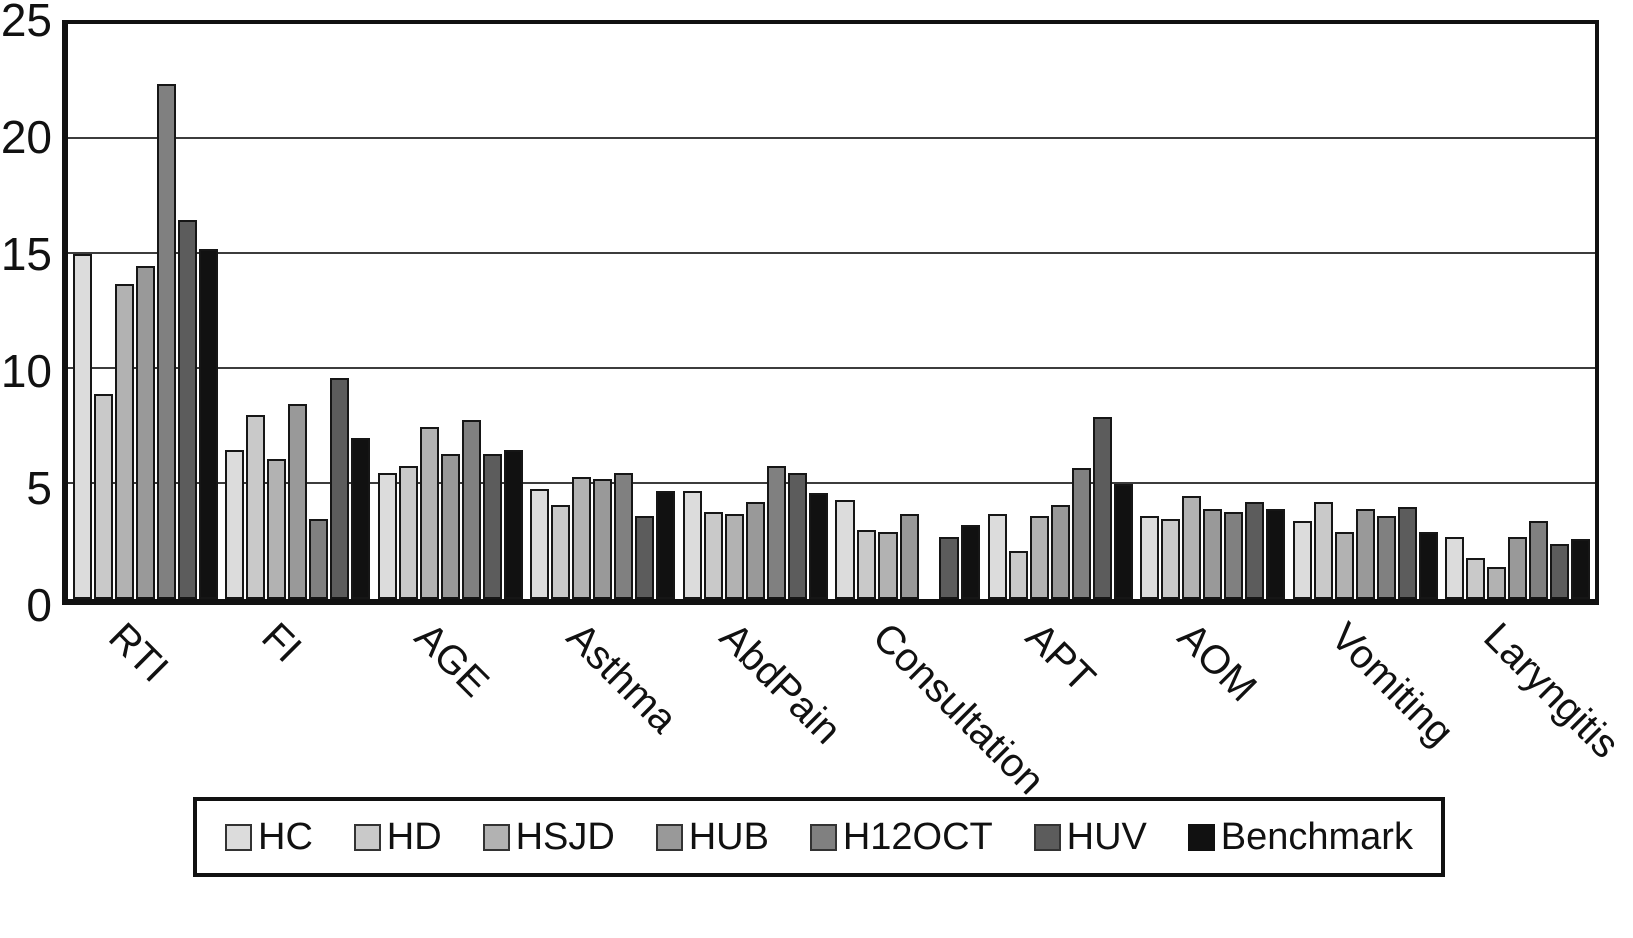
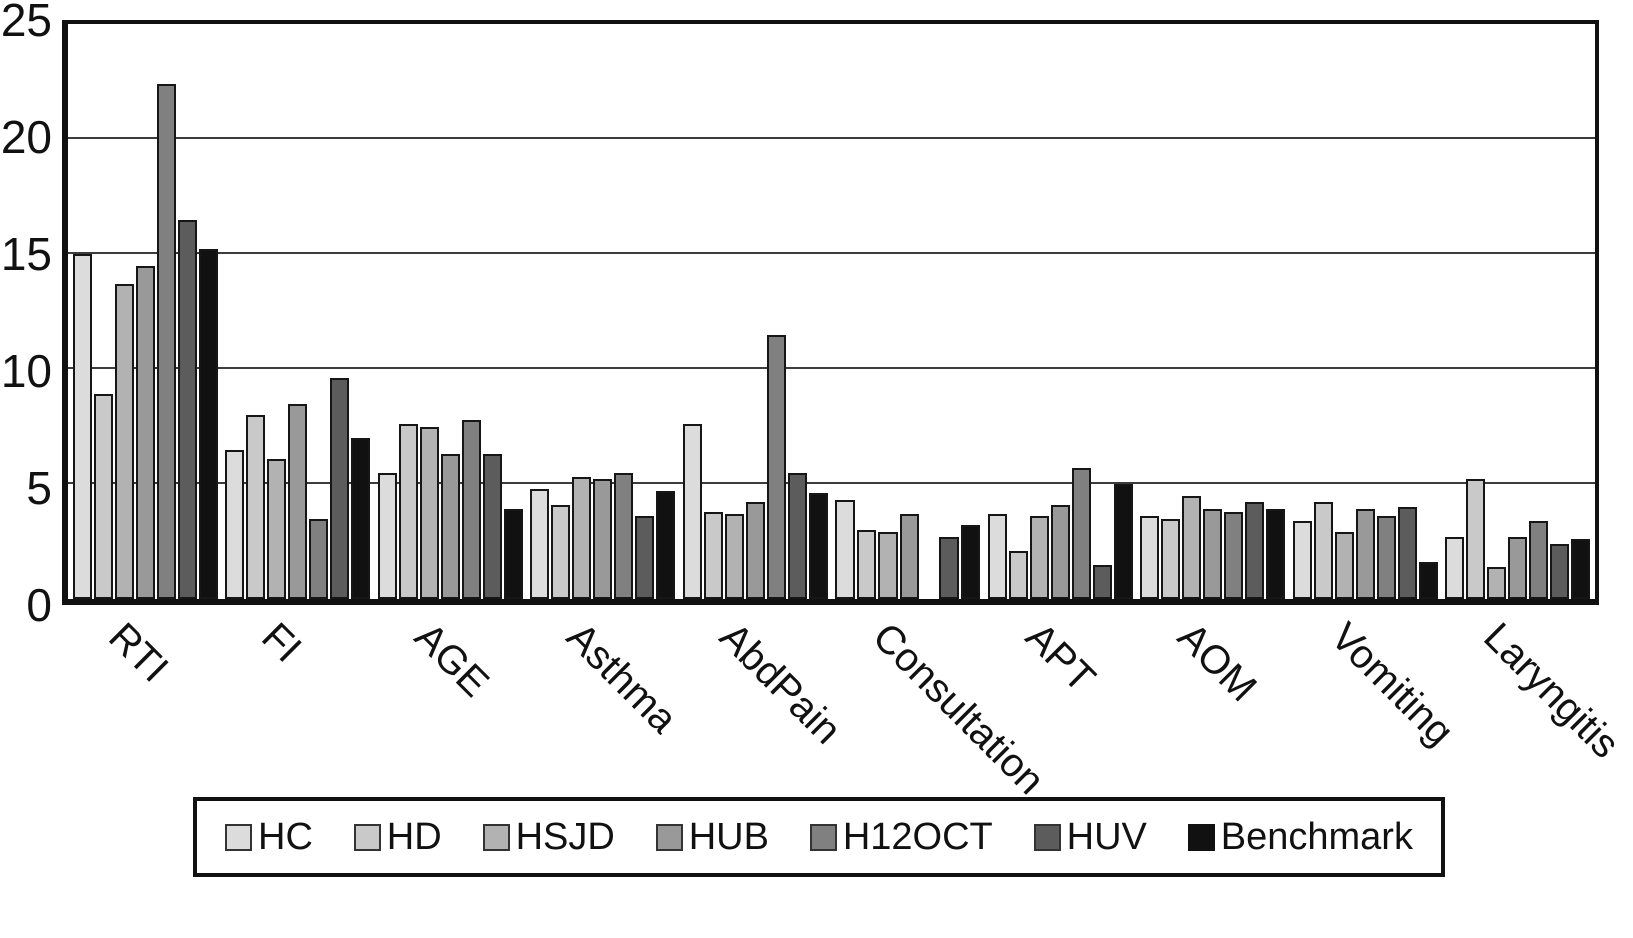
HD/AGE: 5.8 -> 7.6
Benchmark/AGE: 6.5 -> 3.9
HC/AbdPain: 4.7 -> 7.6
H12OCT/AbdPain: 5.8 -> 11.5
HUV/APT: 7.9 -> 1.5
Benchmark/Vomiting: 2.9 -> 1.6
HD/Laryngitis: 1.8 -> 5.2
